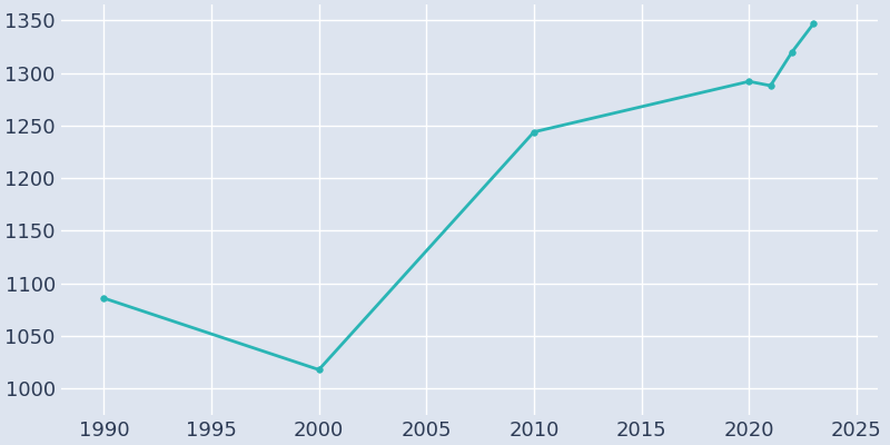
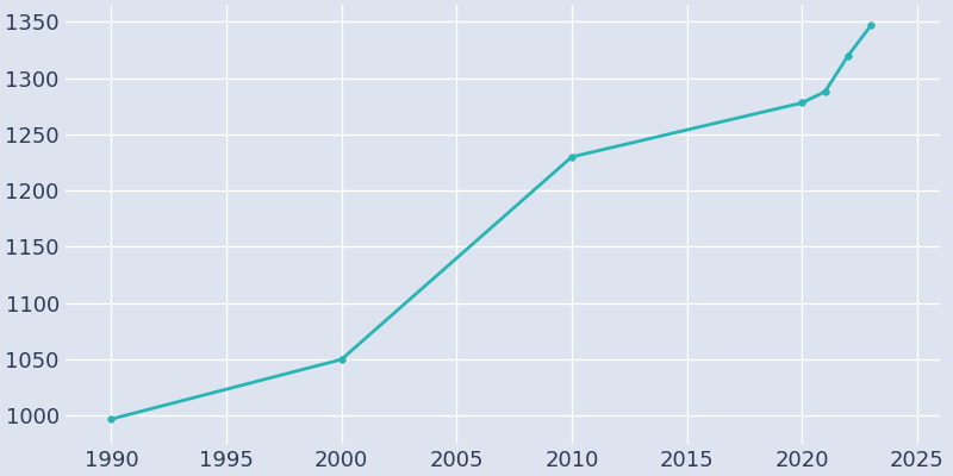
1990: 1086 -> 997
2000: 1018 -> 1050
2010: 1244 -> 1230
2020: 1292 -> 1278
